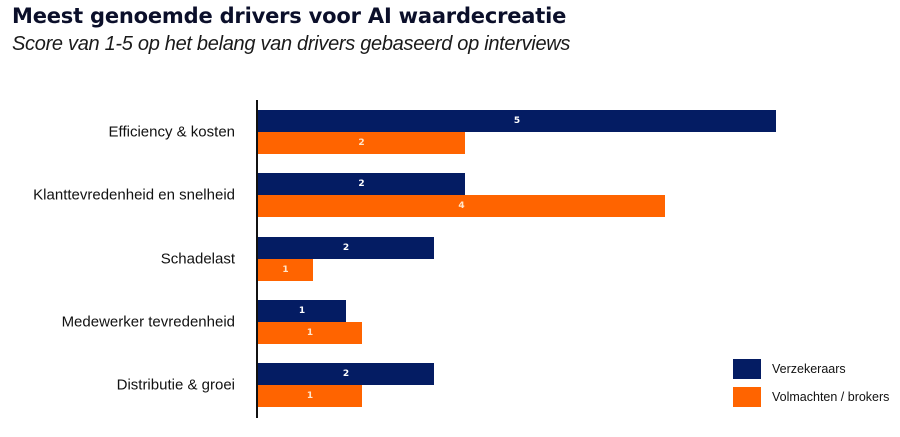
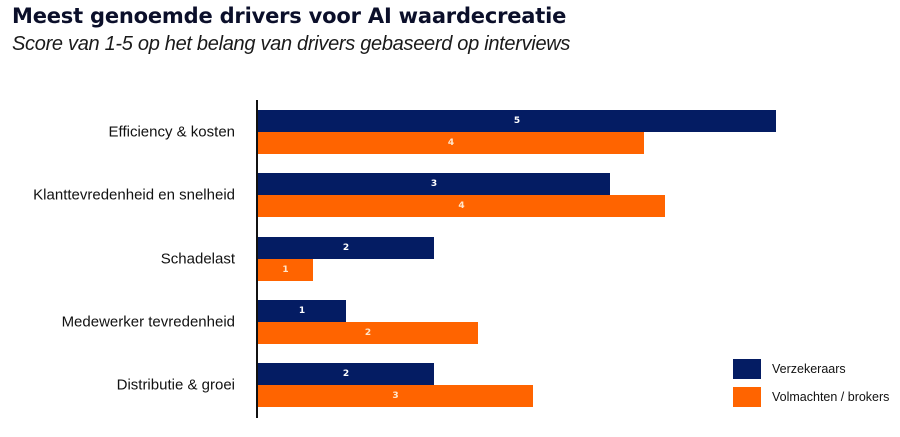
Volmachten / brokers/Efficiency & kosten: 2 -> 4
Verzekeraars/Klanttevredenheid en snelheid: 2 -> 3
Volmachten / brokers/Medewerker tevredenheid: 1 -> 2
Volmachten / brokers/Distributie & groei: 1 -> 3
